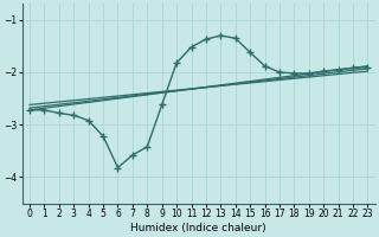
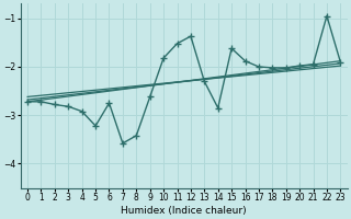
6: -3.82 -> -2.75
13: -1.30 -> -2.30
14: -1.35 -> -2.85
22: -1.92 -> -0.95
